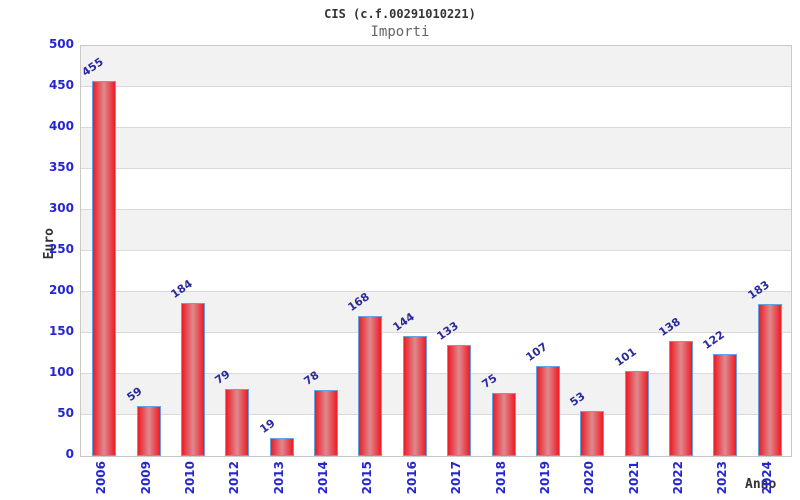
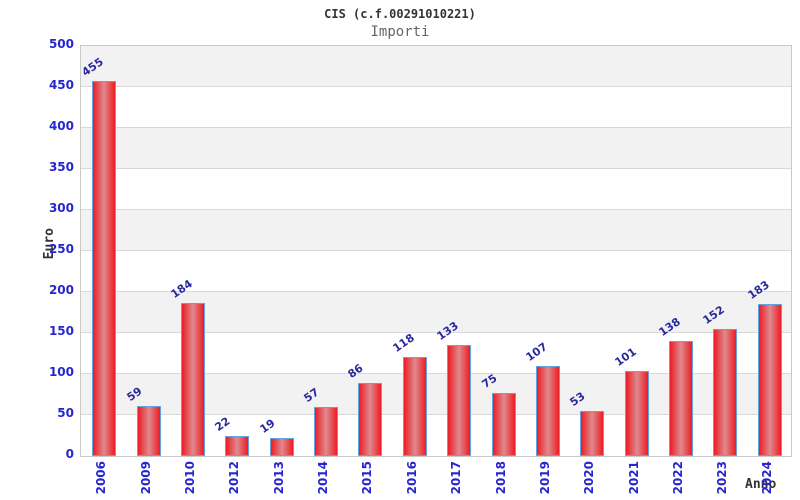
2012: 79 -> 22
2014: 78 -> 57
2015: 168 -> 86
2016: 144 -> 118
2023: 122 -> 152
